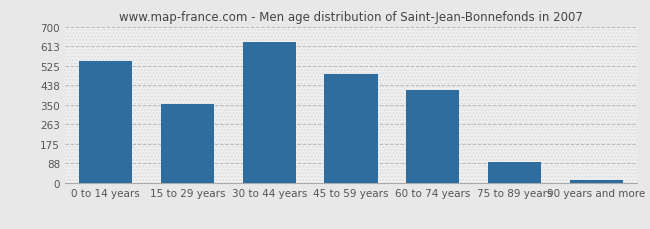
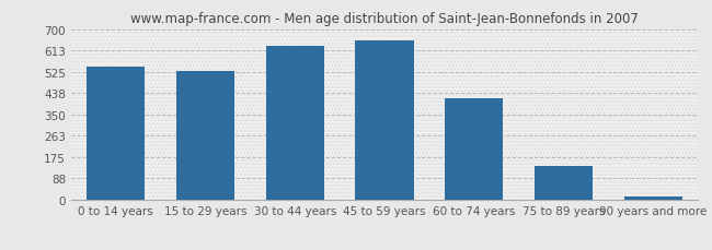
15 to 29 years: 355 -> 530
45 to 59 years: 490 -> 655
75 to 89 years: 95 -> 140
